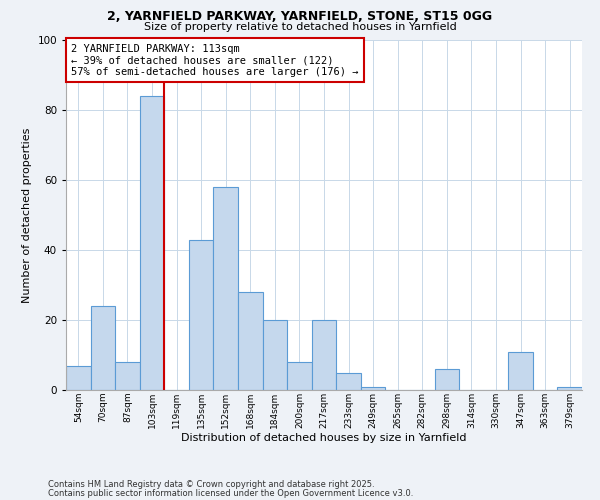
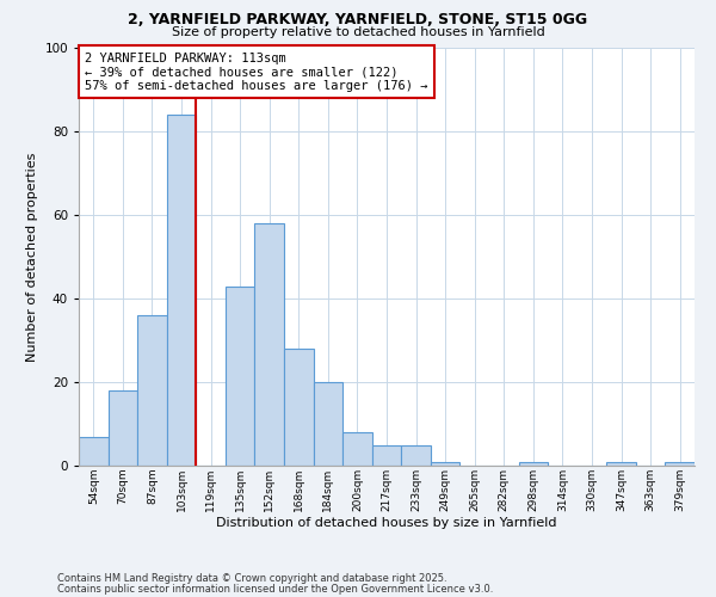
70sqm: 24 -> 18
87sqm: 8 -> 36
217sqm: 20 -> 5
298sqm: 6 -> 1
347sqm: 11 -> 1
